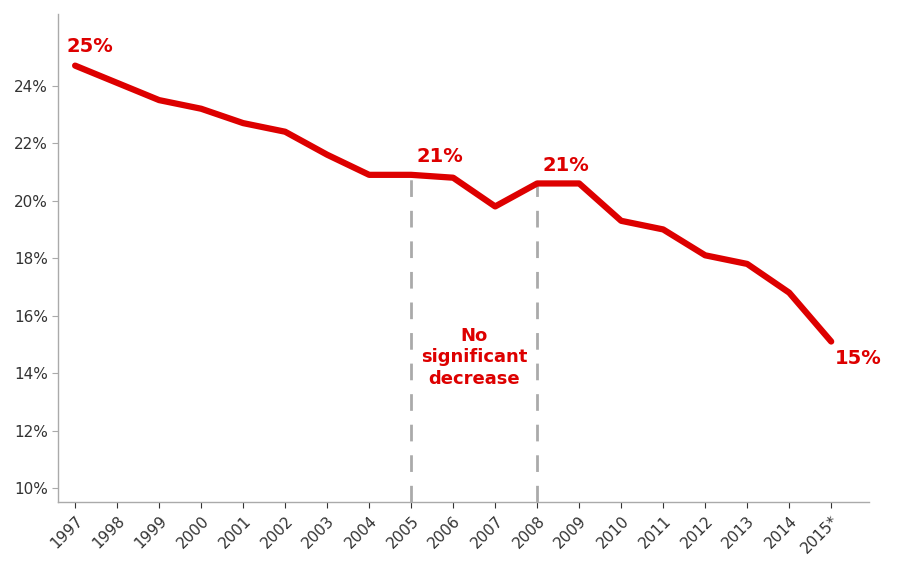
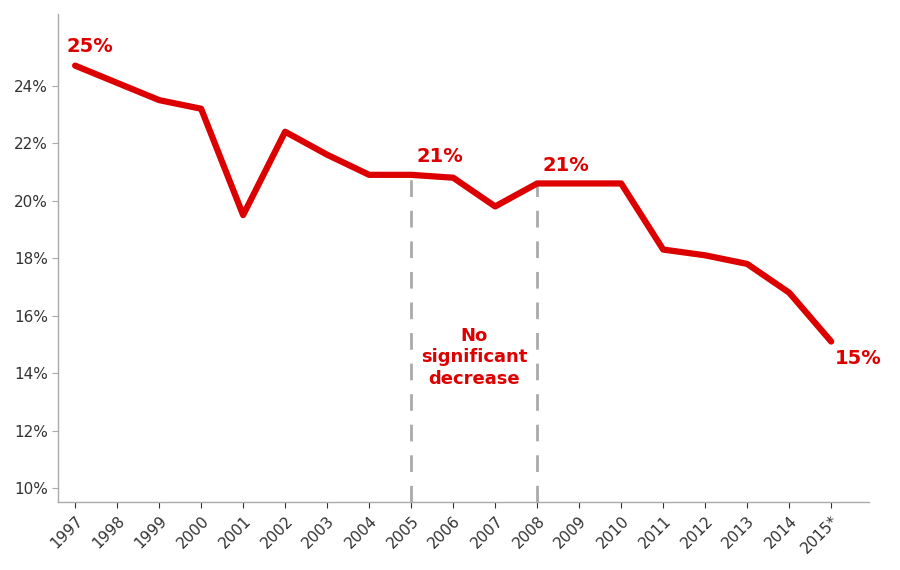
2001: 22.7% -> 19.5%
2010: 19.3% -> 20.6%
2011: 19.0% -> 18.3%
